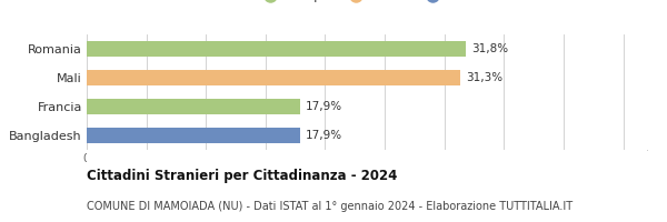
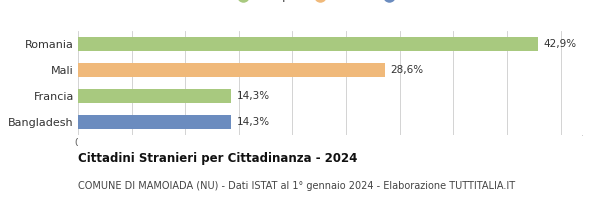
Romania: 31,8% -> 42,9%
Mali: 31,3% -> 28,6%
Francia: 17,9% -> 14,3%
Bangladesh: 17,9% -> 14,3%
